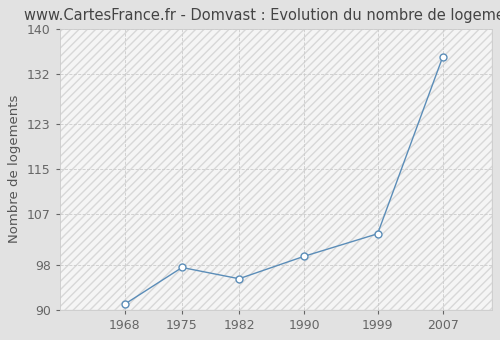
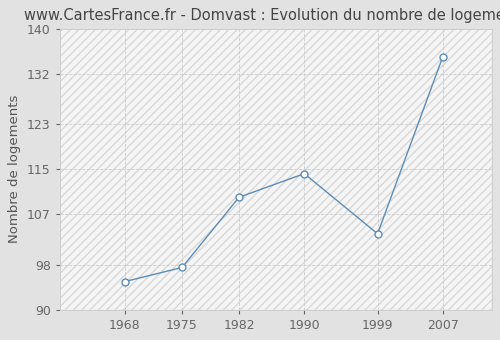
1968: 91.0 -> 95.0
1982: 95.5 -> 110.0
1990: 99.5 -> 114.2
